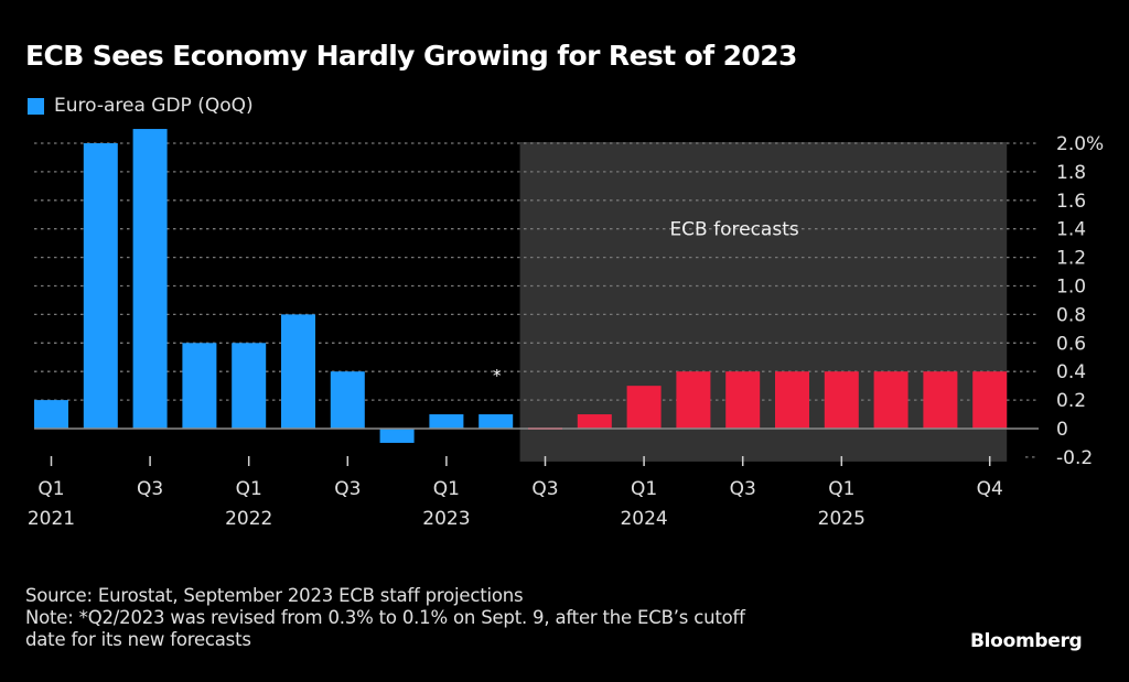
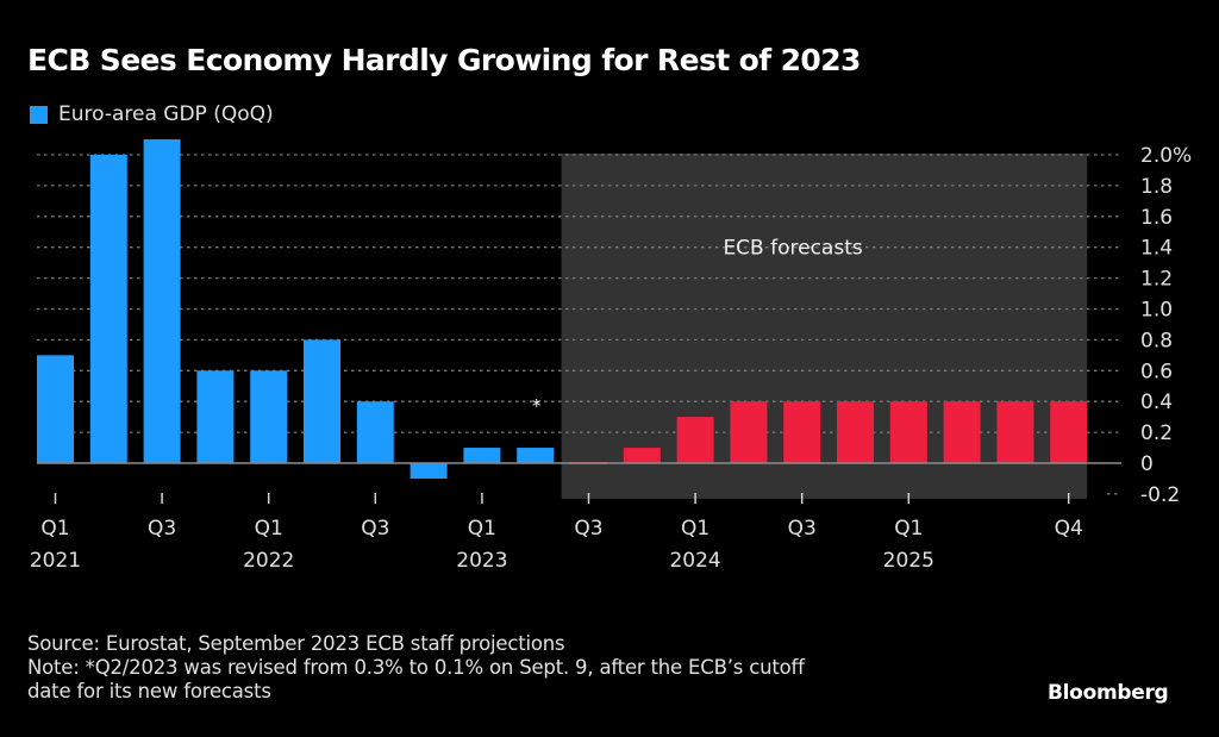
Q1 2021: 0.2% -> 0.7%
